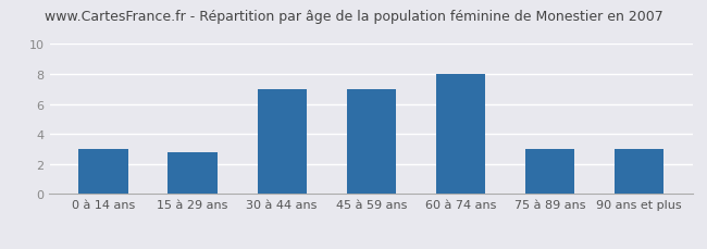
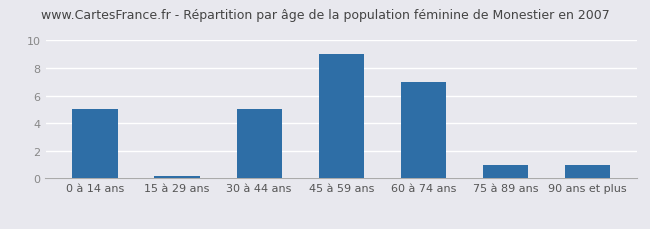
0 à 14 ans: 3.0 -> 5.0
15 à 29 ans: 2.8 -> 0.2
30 à 44 ans: 7.0 -> 5.0
45 à 59 ans: 7.0 -> 9.0
60 à 74 ans: 8.0 -> 7.0
75 à 89 ans: 3.0 -> 1.0
90 ans et plus: 3.0 -> 1.0
